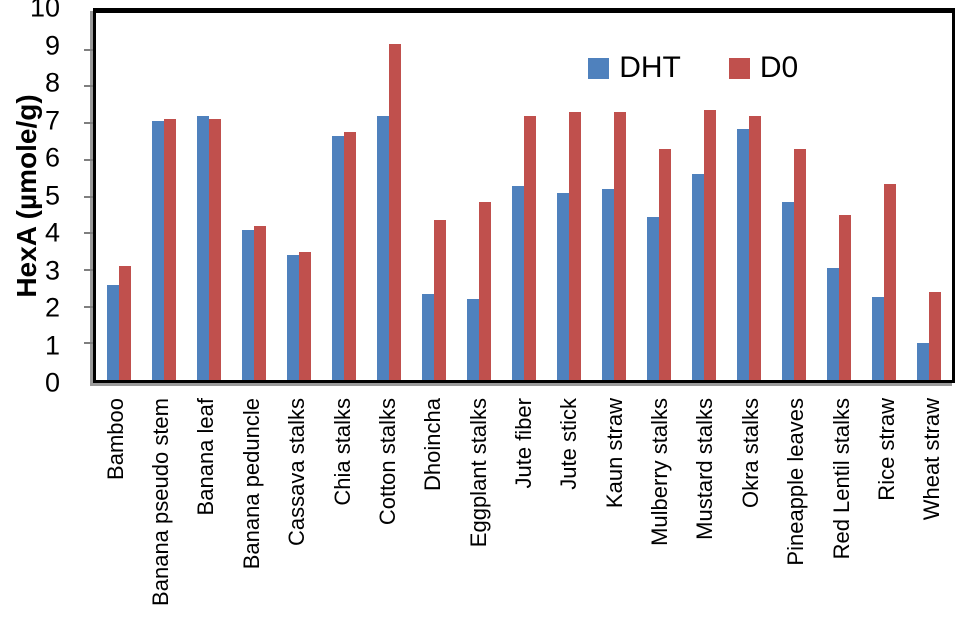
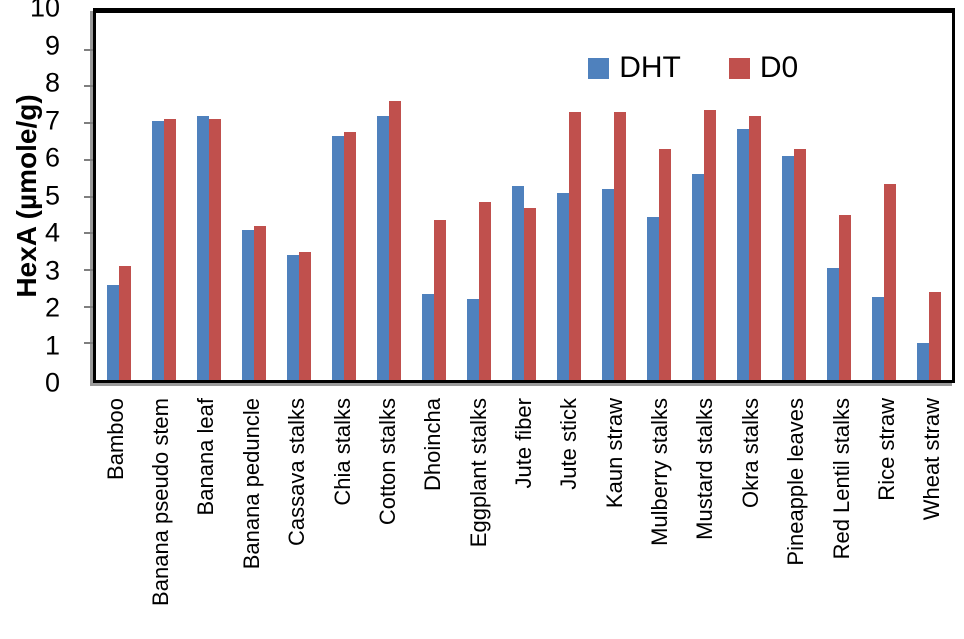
D0/Cotton stalks: 9.2 -> 7.6
D0/Jute fiber: 7.2 -> 4.7
DHT/Pineapple leaves: 4.8 -> 6.1
